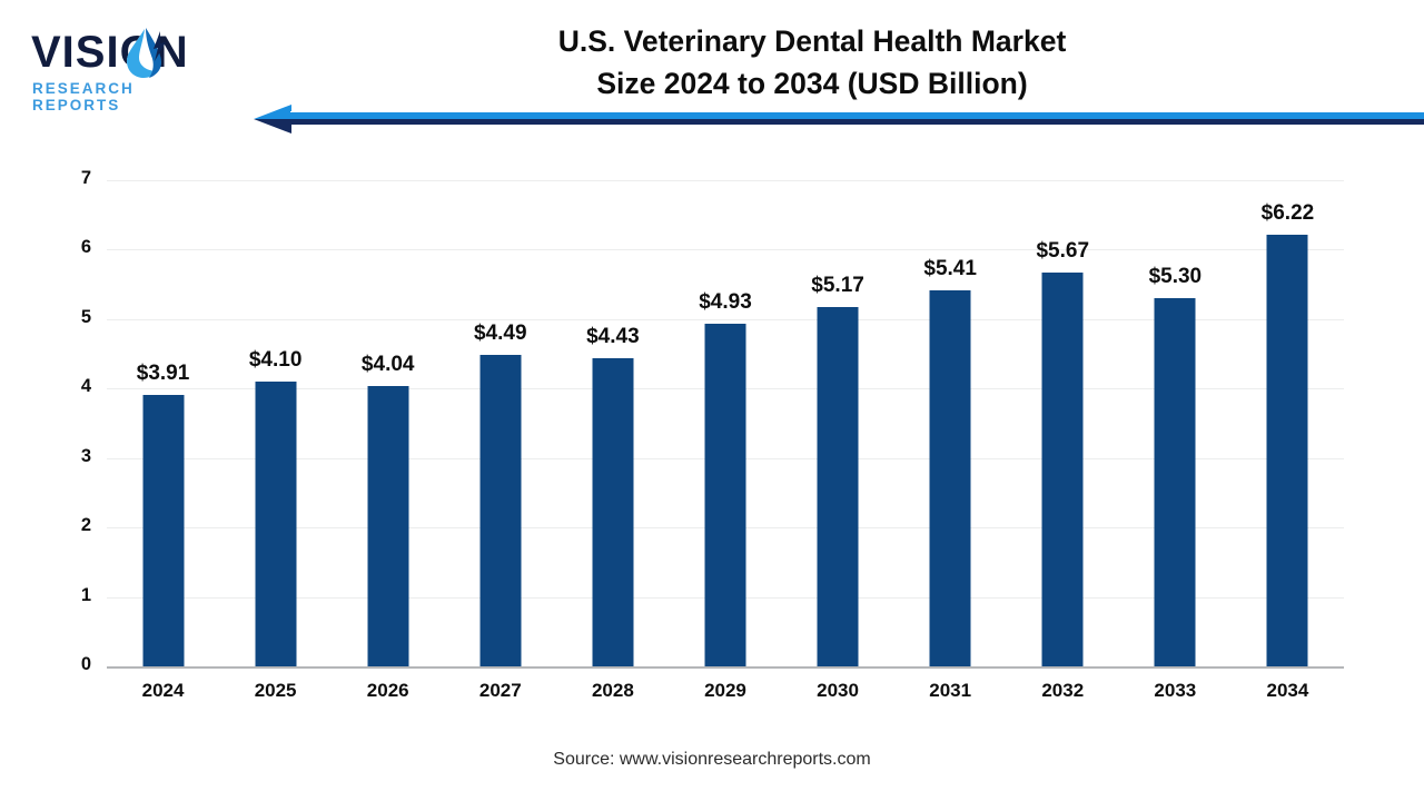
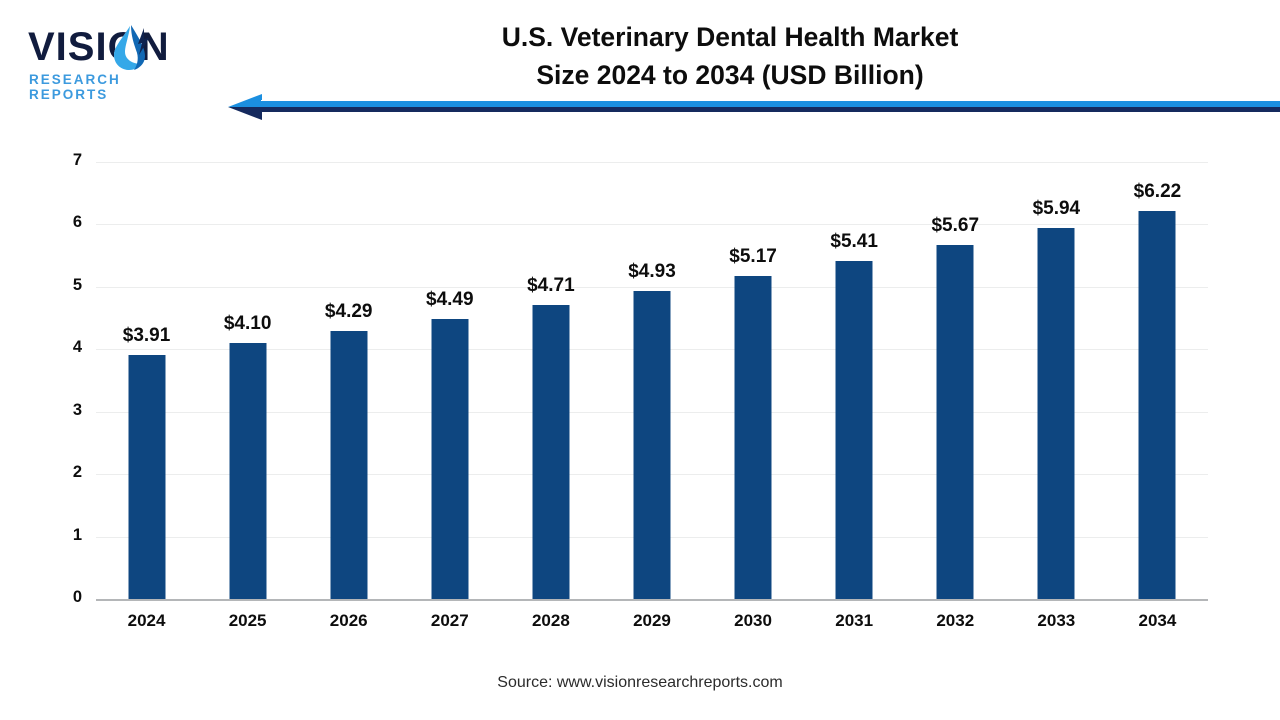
2026: $4.04 -> $4.29
2028: $4.43 -> $4.71
2033: $5.30 -> $5.94
